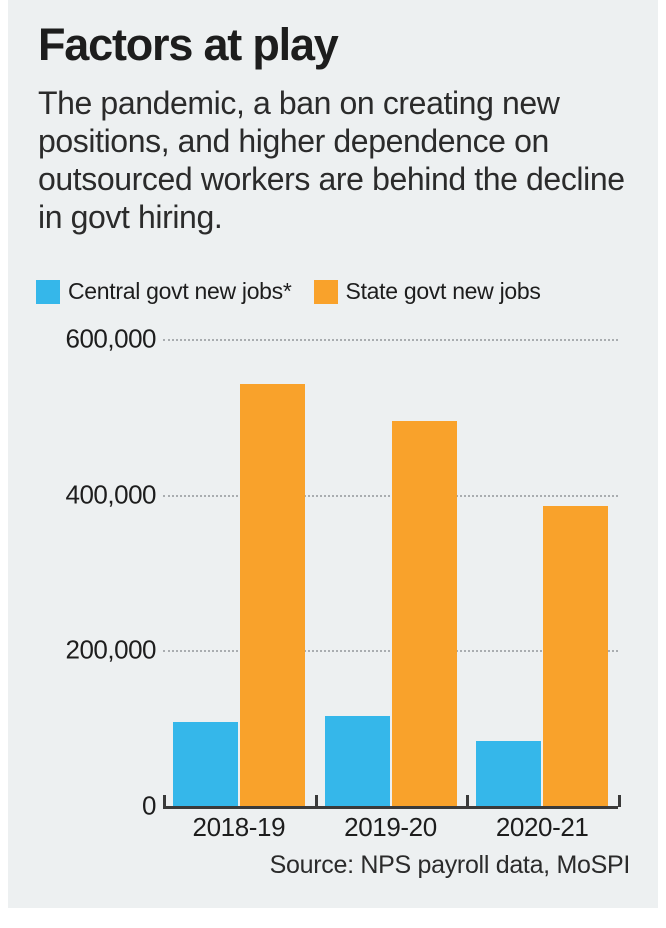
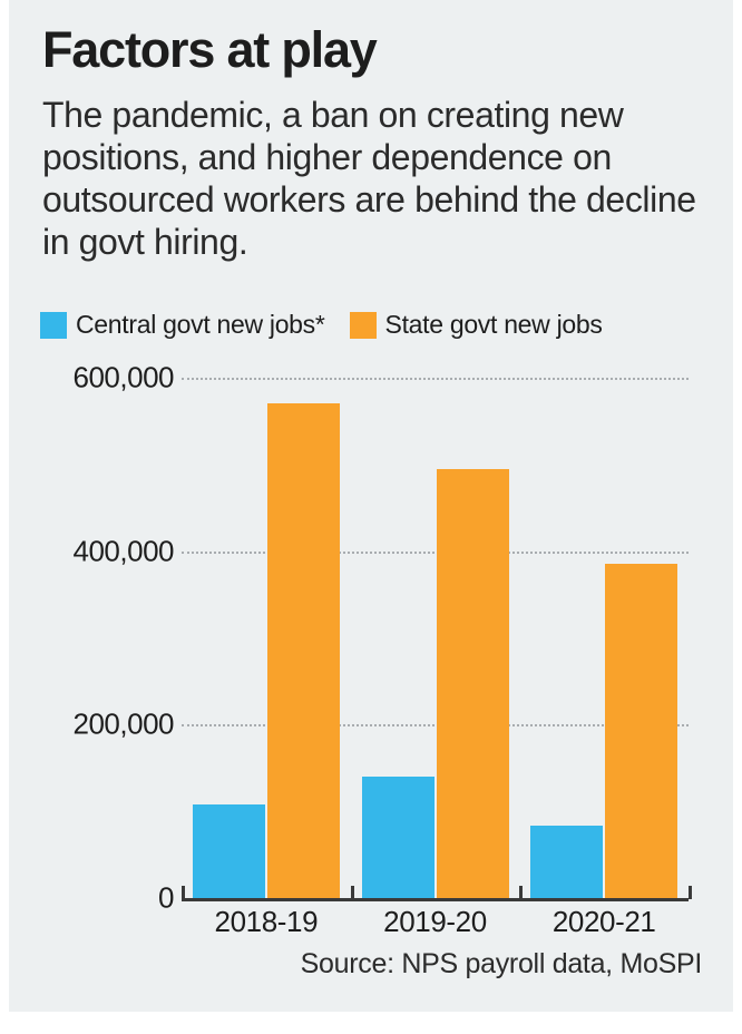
State govt new jobs/2018-19: 540000 -> 570000
Central govt new jobs*/2019-20: 120000 -> 140000
